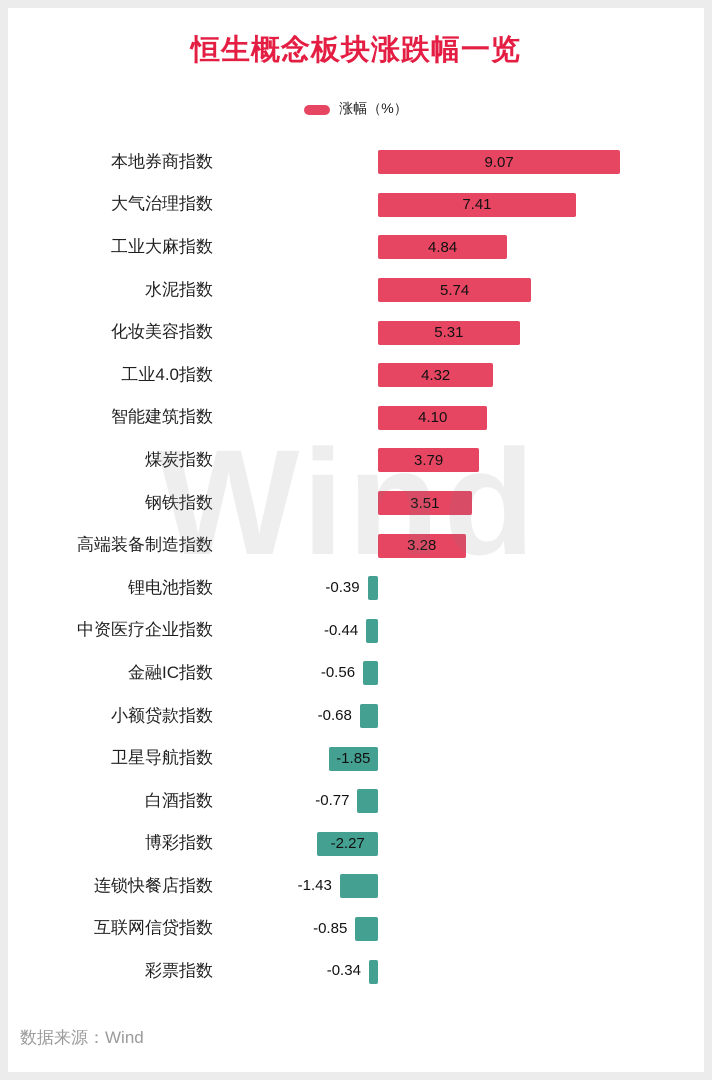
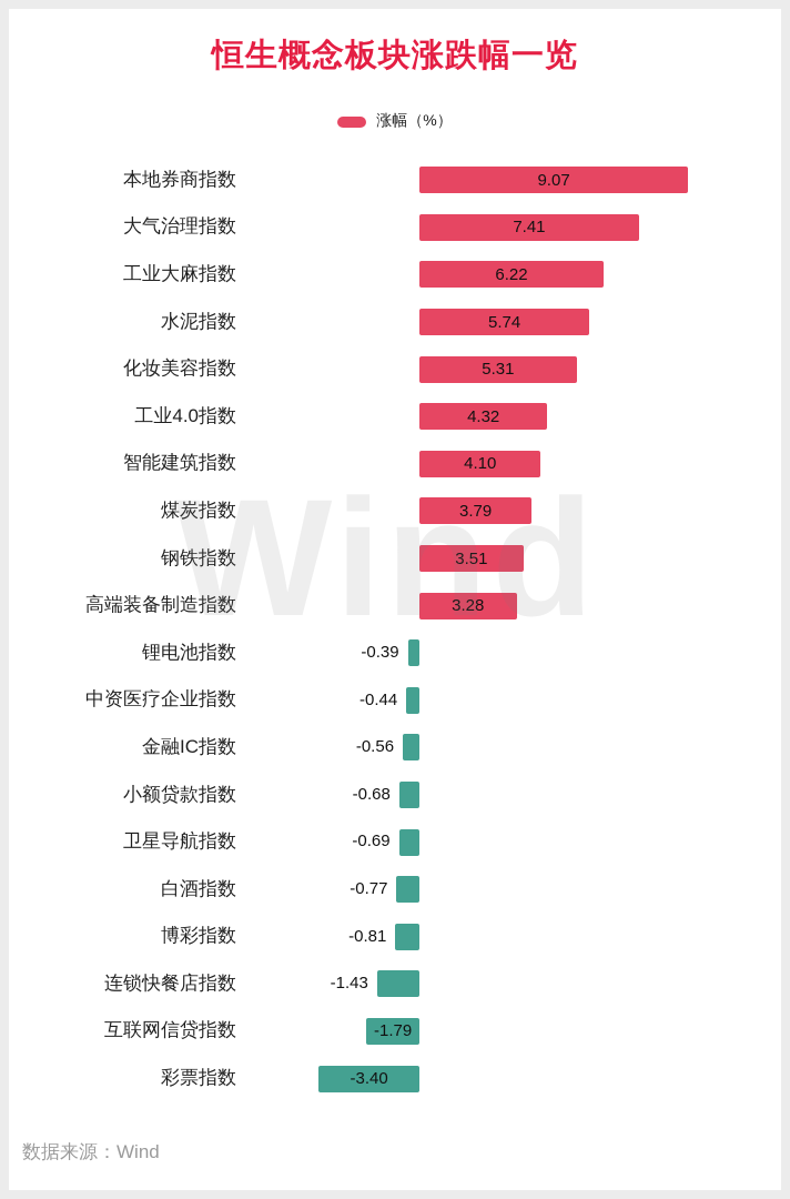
工业大麻指数: 4.84 -> 6.22
卫星导航指数: -1.85 -> -0.69
博彩指数: -2.27 -> -0.81
互联网信贷指数: -0.85 -> -1.79
彩票指数: -0.34 -> -3.40
